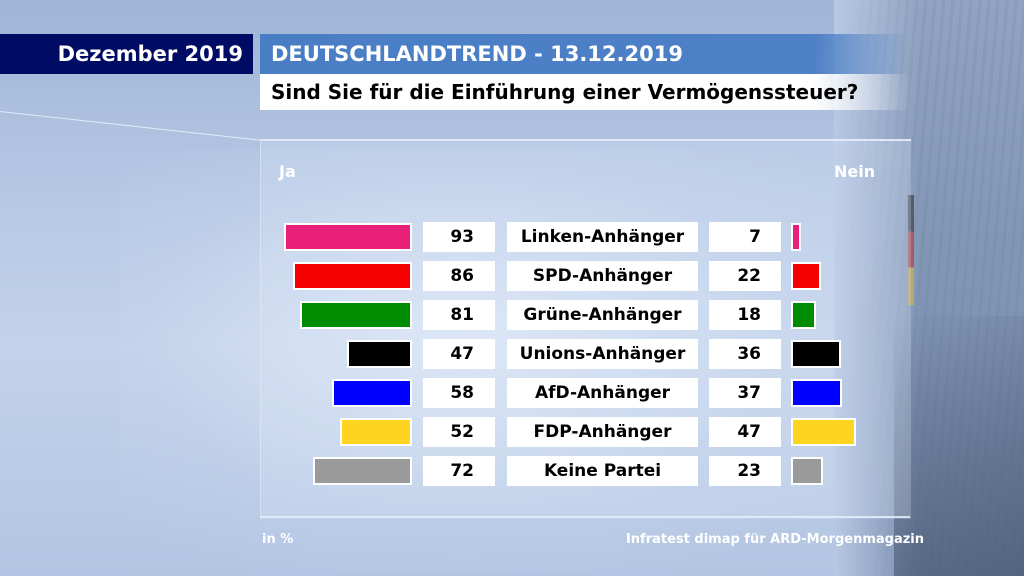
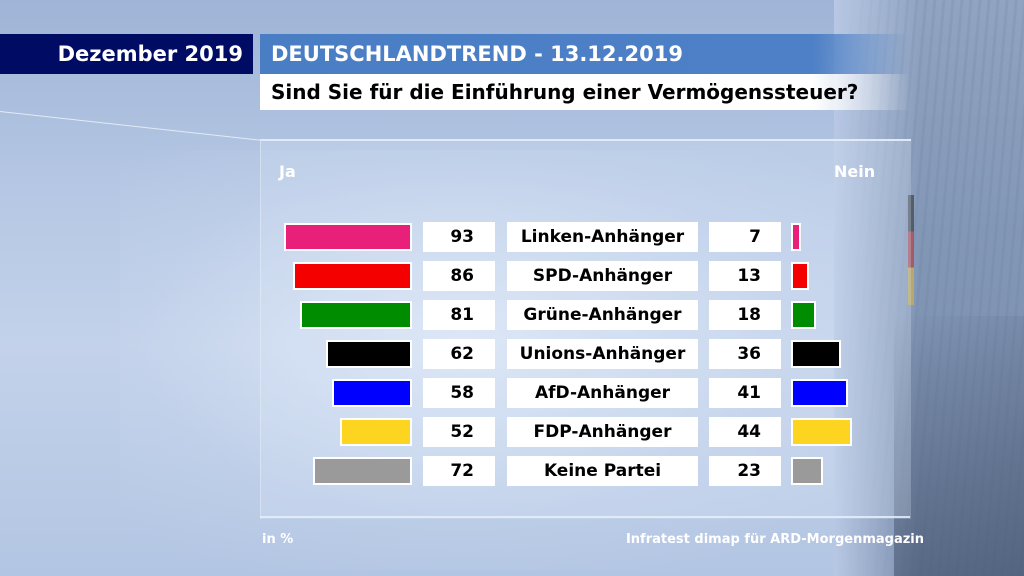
Nein/SPD-Anhänger: 22 -> 13
Ja/Unions-Anhänger: 47 -> 62
Nein/AfD-Anhänger: 37 -> 41
Nein/FDP-Anhänger: 47 -> 44
